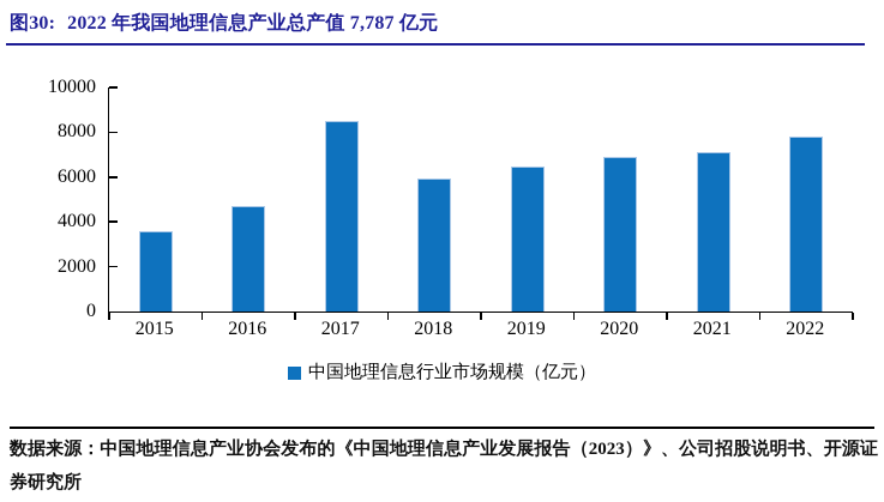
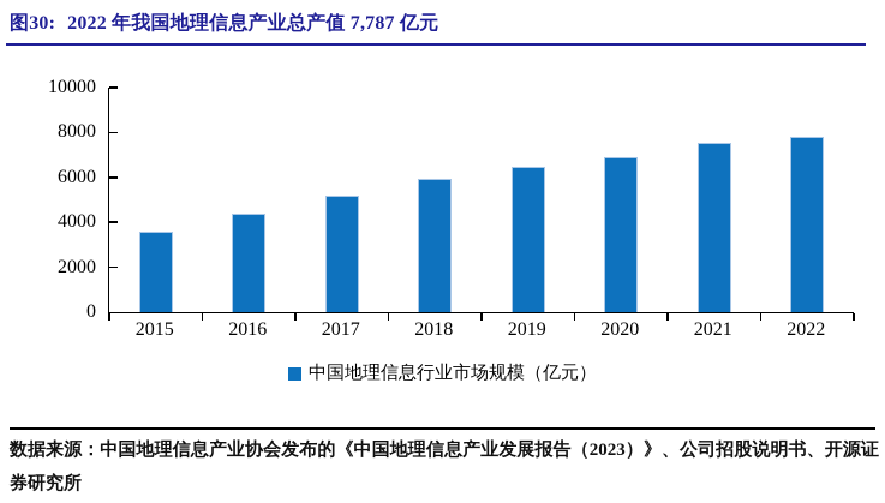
2016: 4700 -> 4400
2017: 8500 -> 5200
2021: 7100 -> 7500
